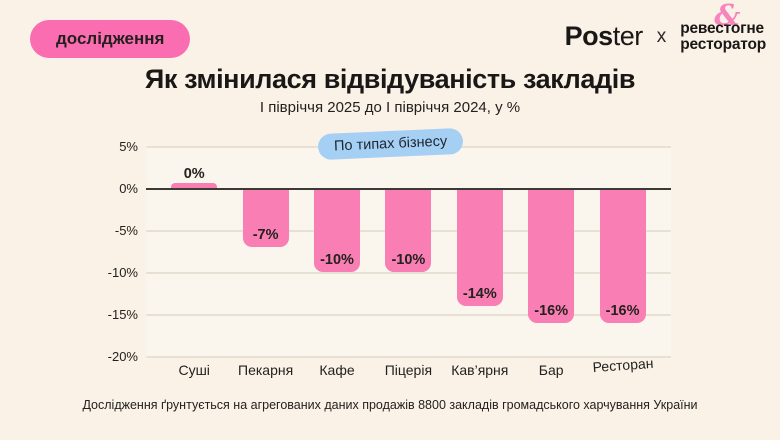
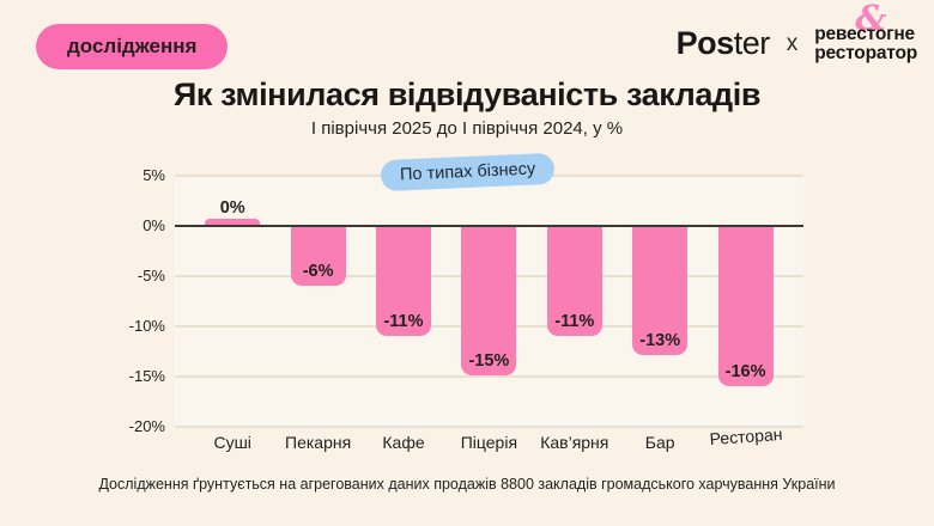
Пекарня: -7% -> -6%
Кафе: -10% -> -11%
Піцерія: -10% -> -15%
Кав’ярня: -14% -> -11%
Бар: -16% -> -13%
